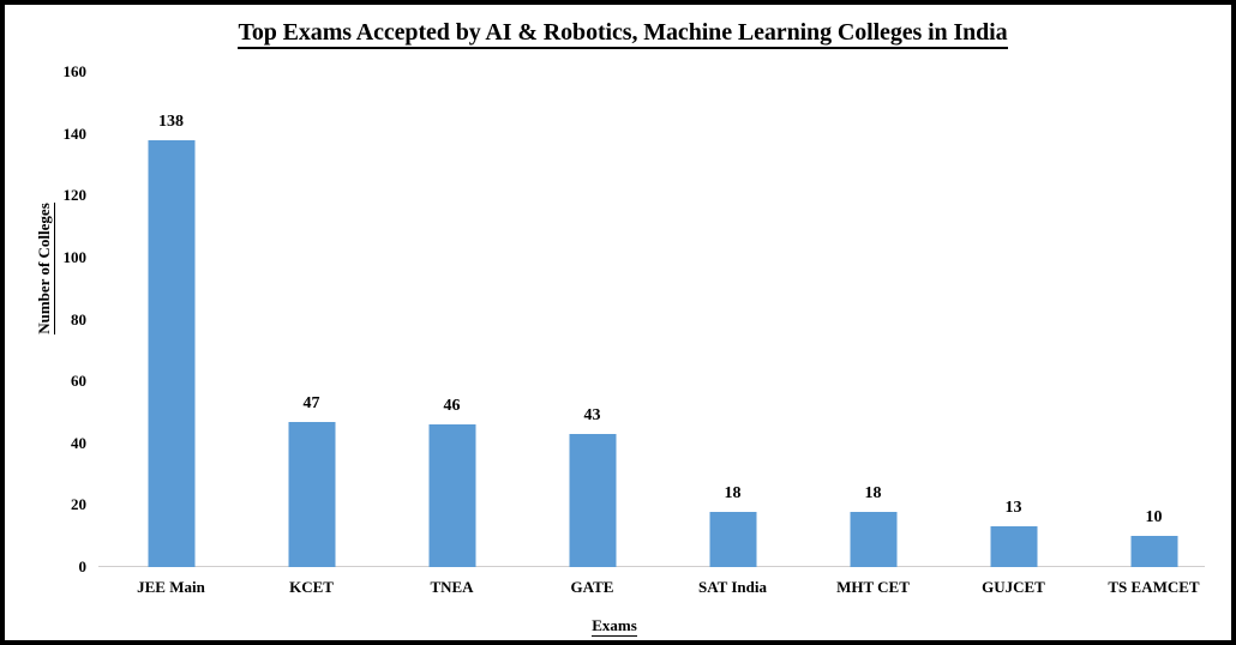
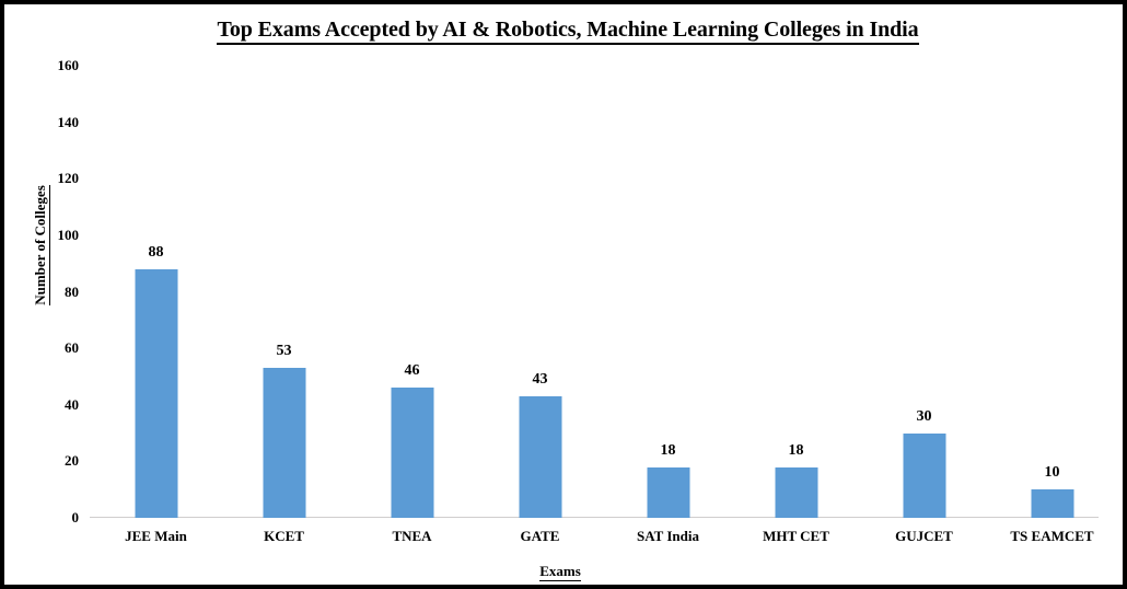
JEE Main: 138 -> 88
KCET: 47 -> 53
GUJCET: 13 -> 30
